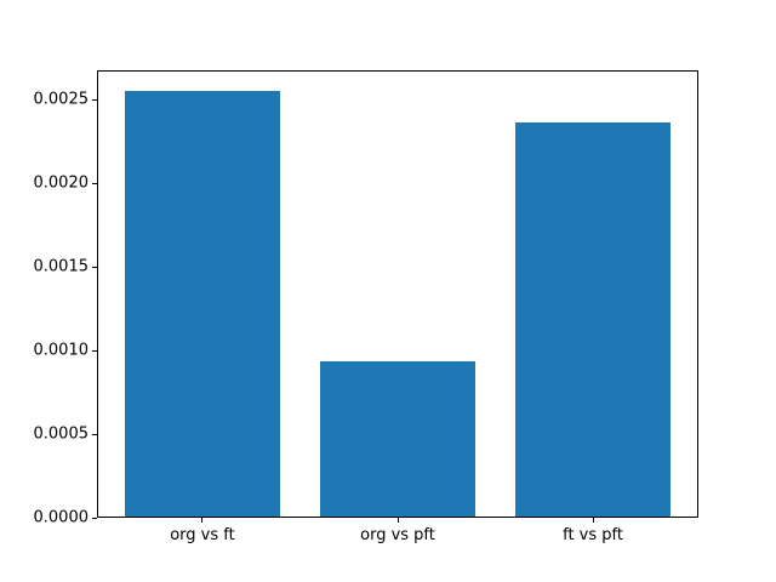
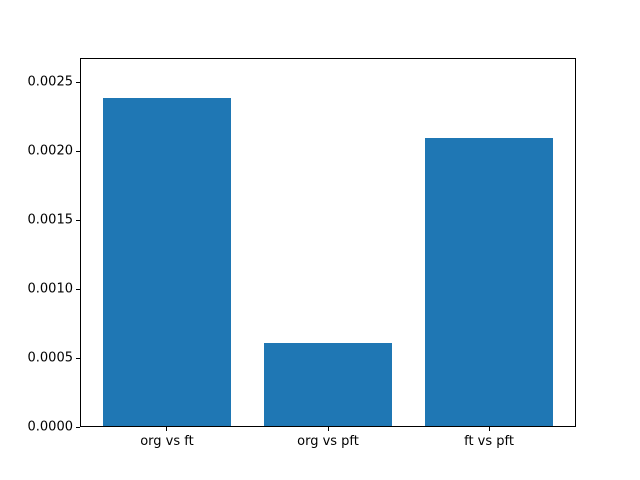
org vs ft: 0.00255 -> 0.00238
org vs pft: 0.00093 -> 0.00060
ft vs pft: 0.00236 -> 0.00209
